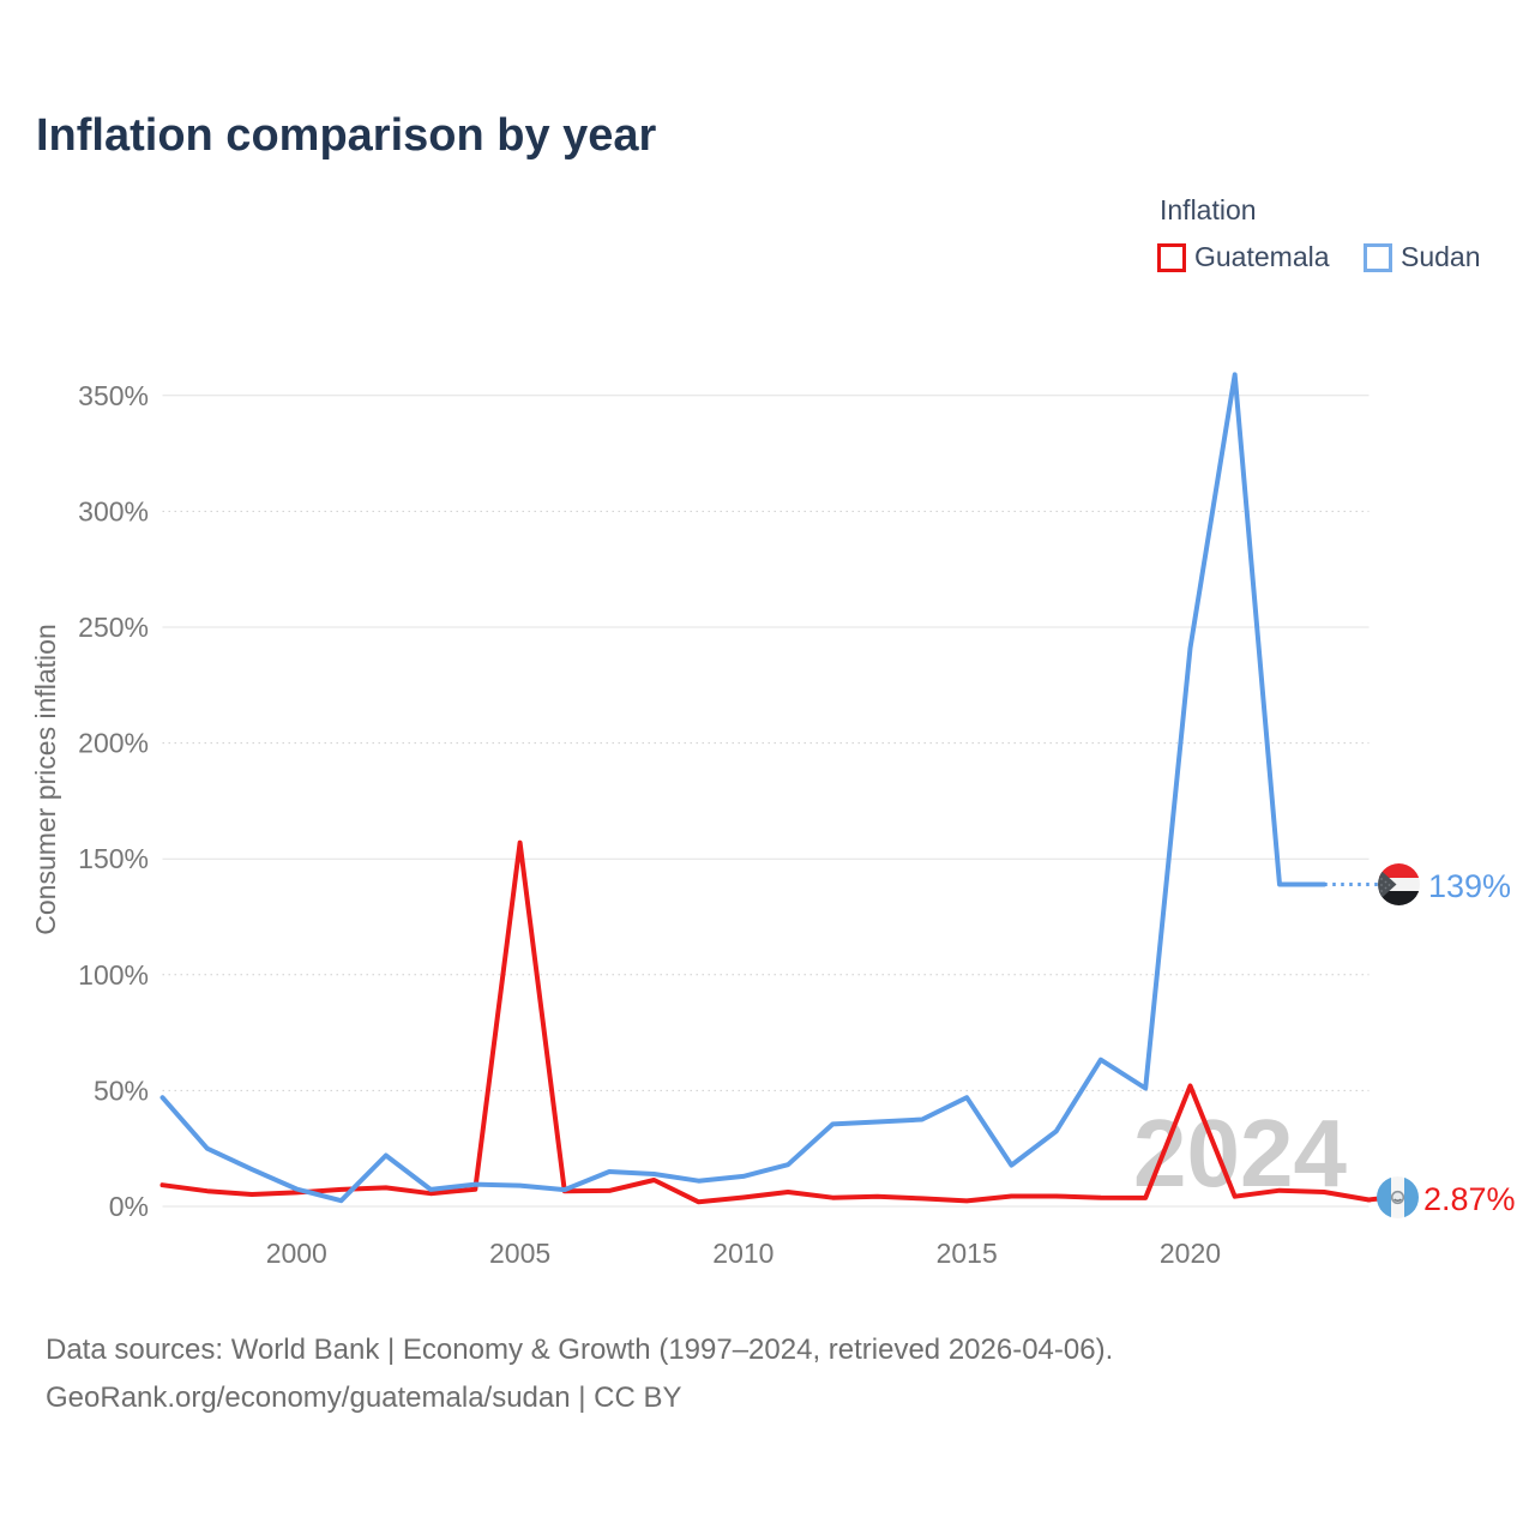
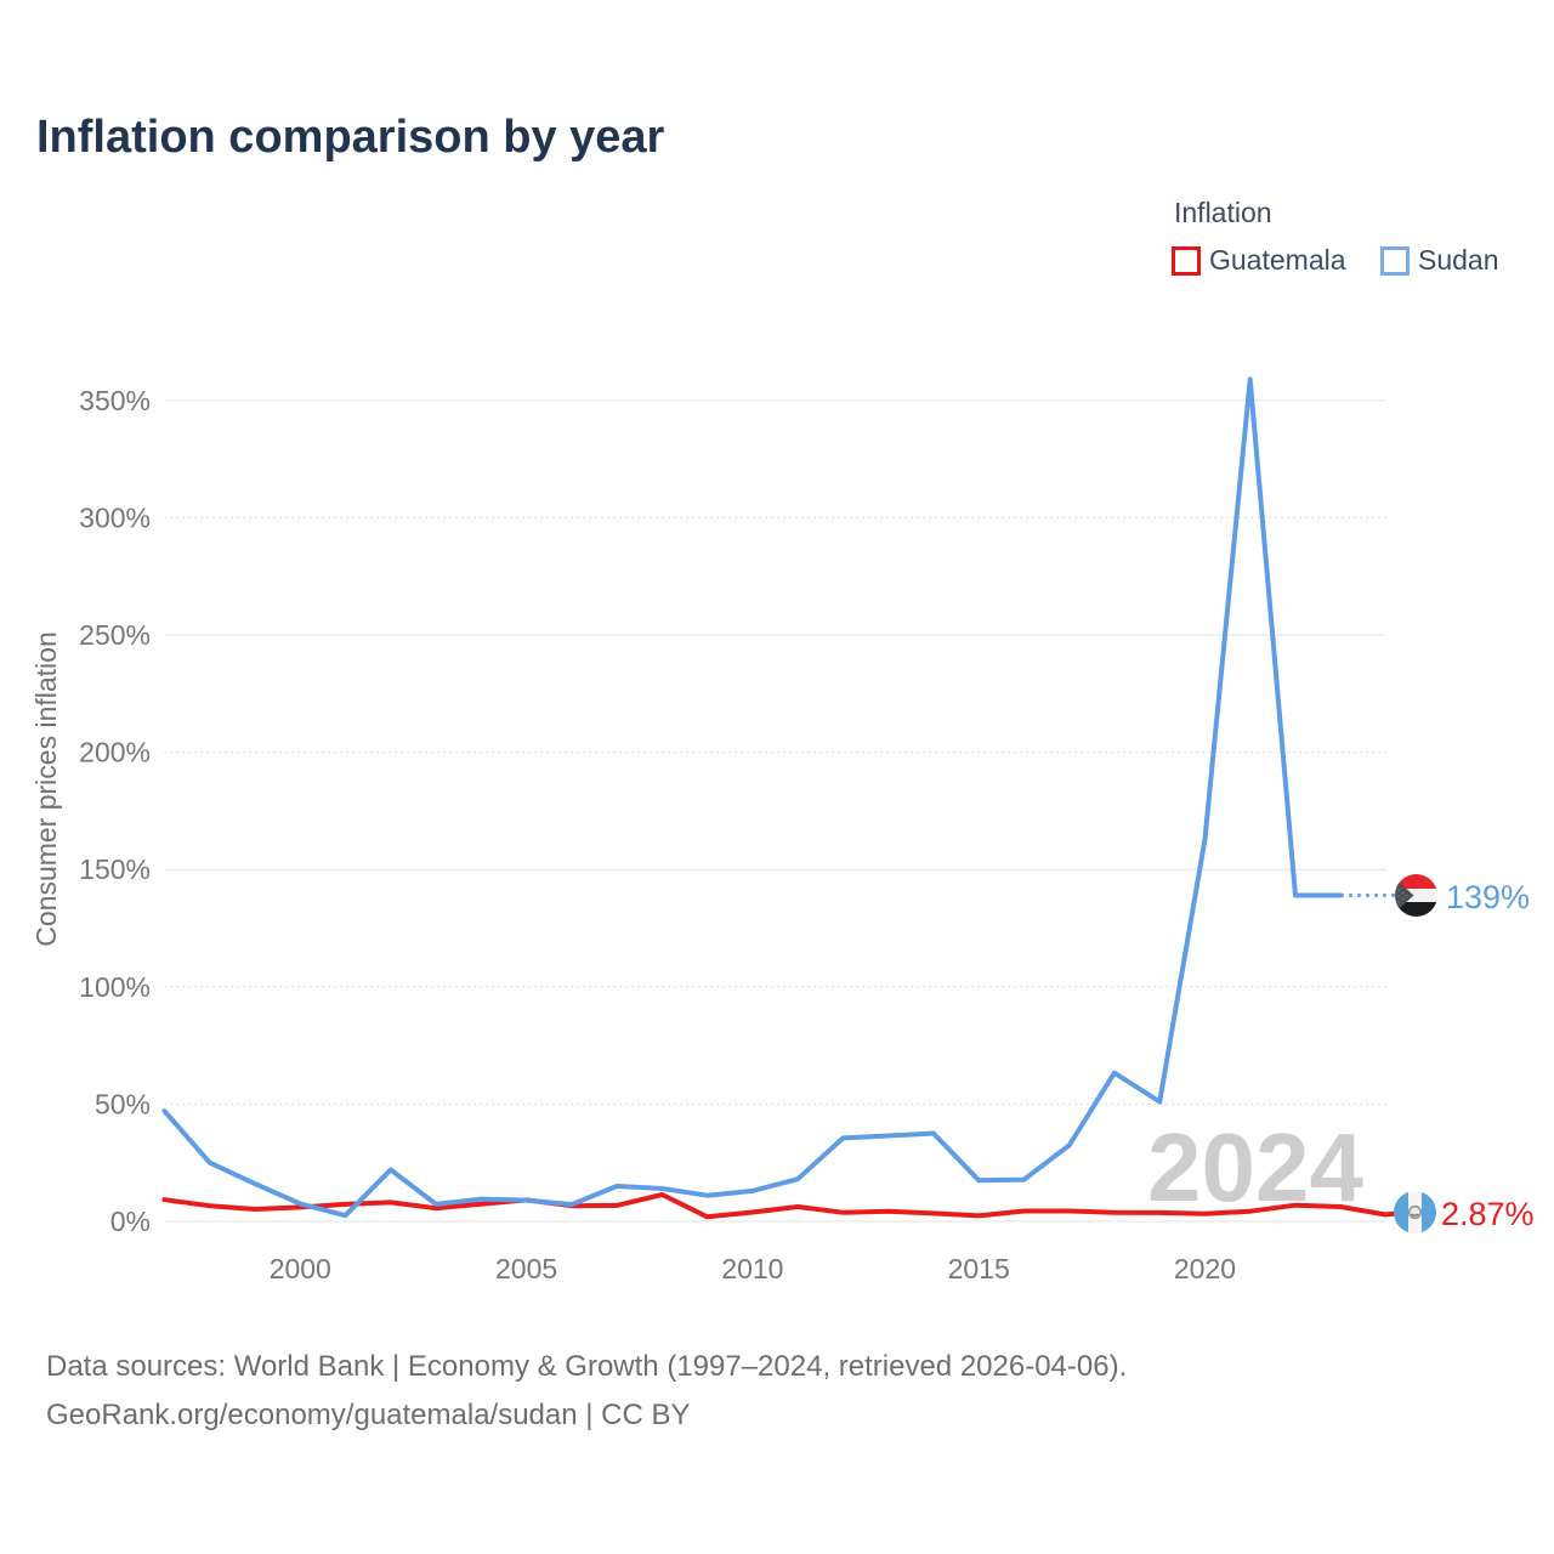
Guatemala/2005: 157% -> 9%
Sudan/2015: 47% -> 18%
Guatemala/2020: 52% -> 3%
Sudan/2020: 241% -> 163%
